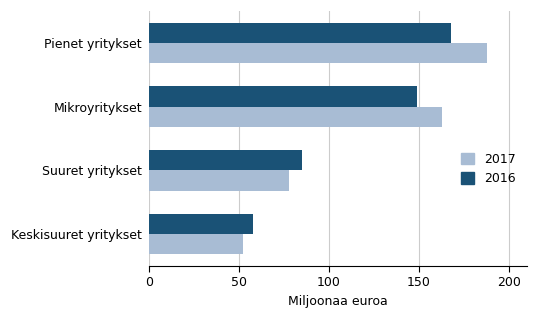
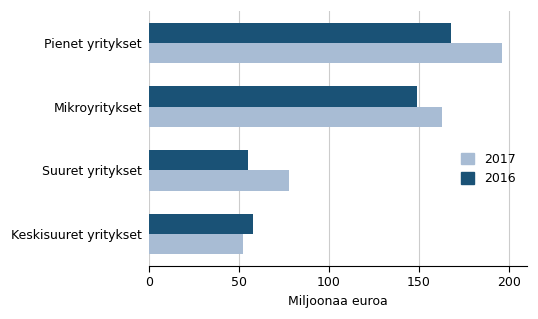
2017/Pienet yritykset: 188 -> 196
2016/Suuret yritykset: 85 -> 55
